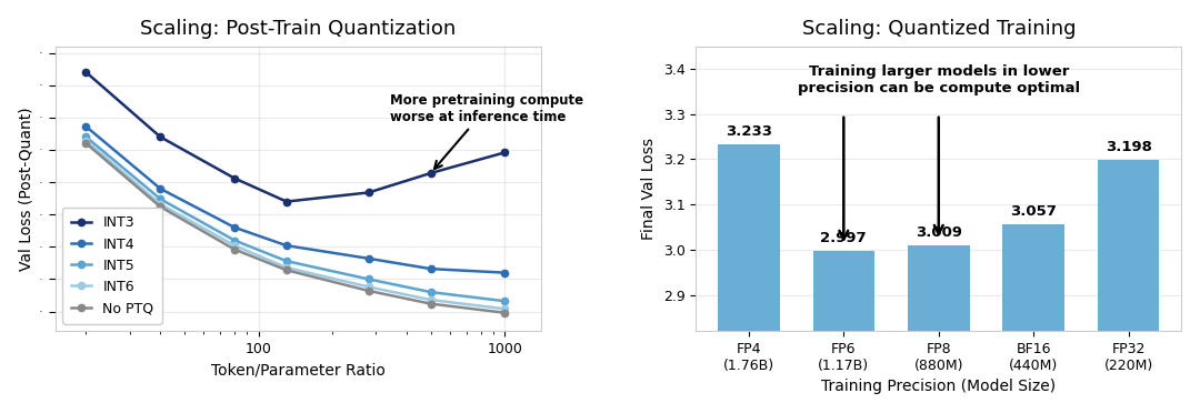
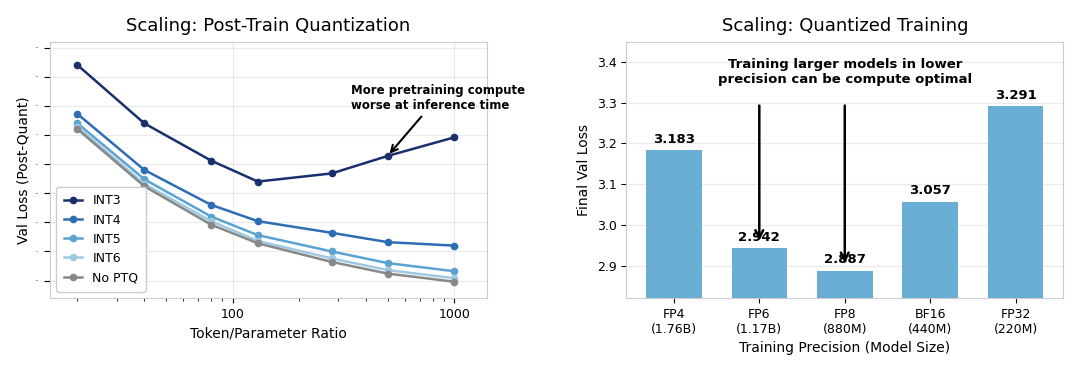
Scaling: Quantized Training/FP4 (1.76B): 3.233 -> 3.183
Scaling: Quantized Training/FP6 (1.17B): 2.997 -> 2.942
Scaling: Quantized Training/FP8 (880M): 3.009 -> 2.887
Scaling: Quantized Training/FP32 (220M): 3.198 -> 3.291
